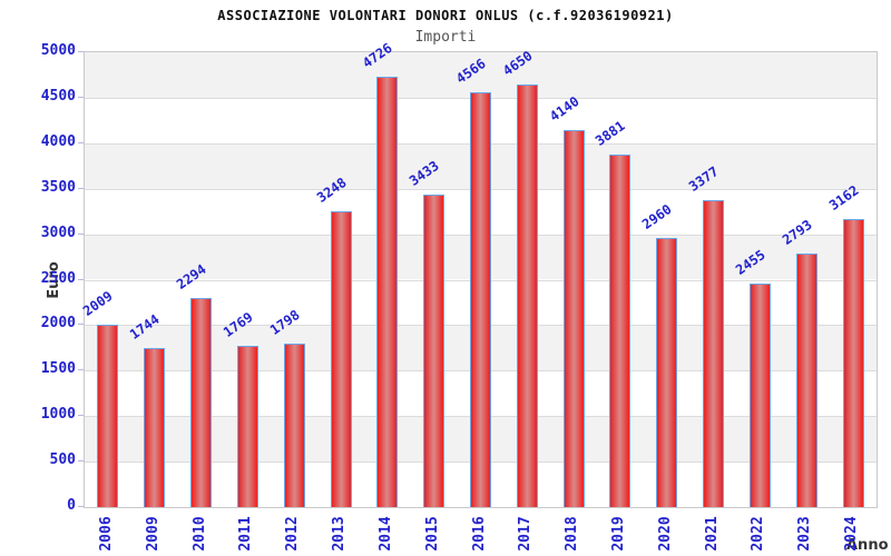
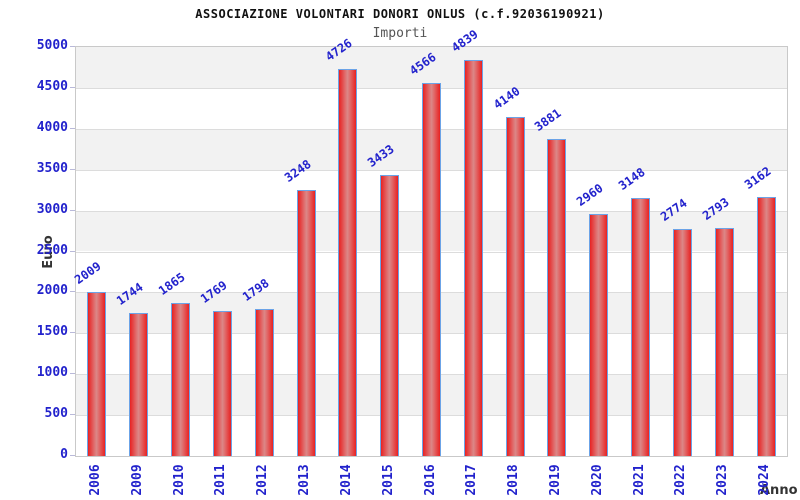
2010: 2294 -> 1865
2017: 4650 -> 4839
2021: 3377 -> 3148
2022: 2455 -> 2774
